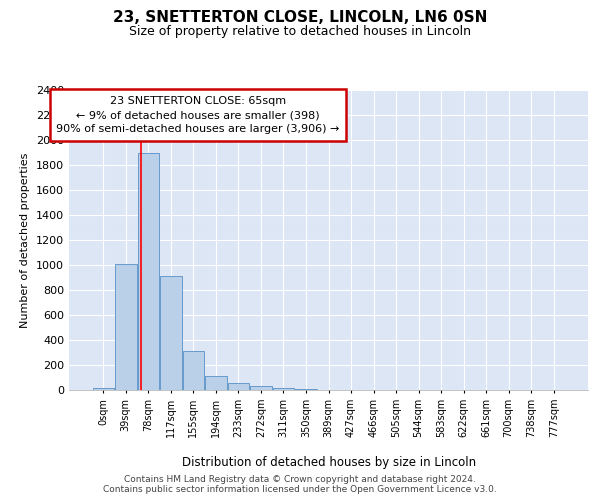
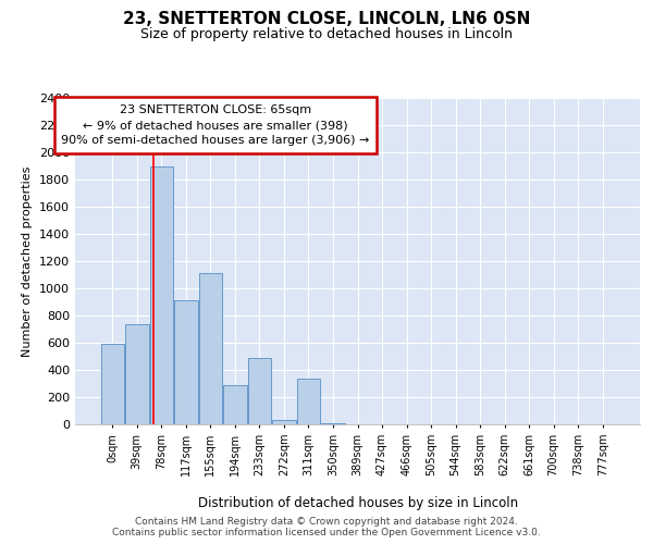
0sqm: 20 -> 590
39sqm: 1010 -> 740
155sqm: 320 -> 1110
194sqm: 110 -> 290
233sqm: 60 -> 490
311sqm: 20 -> 340
